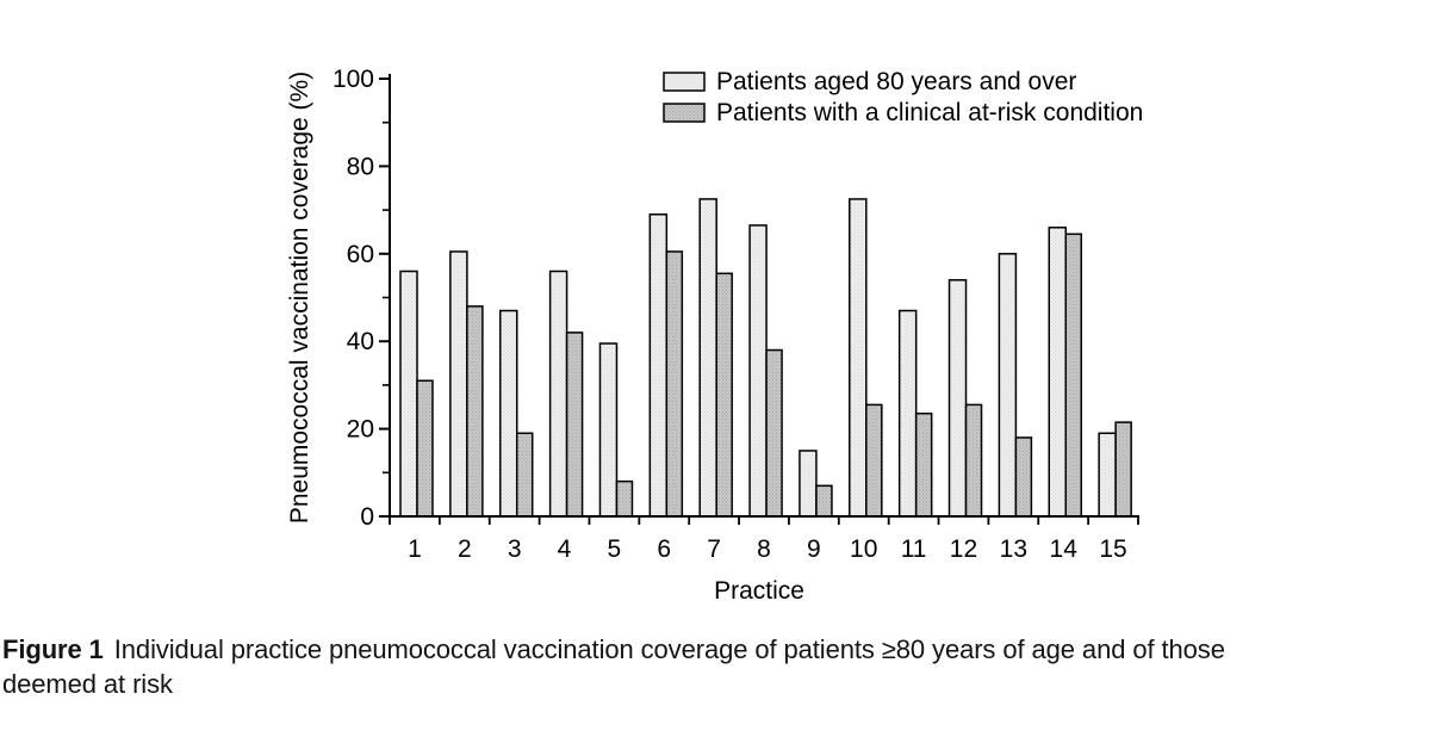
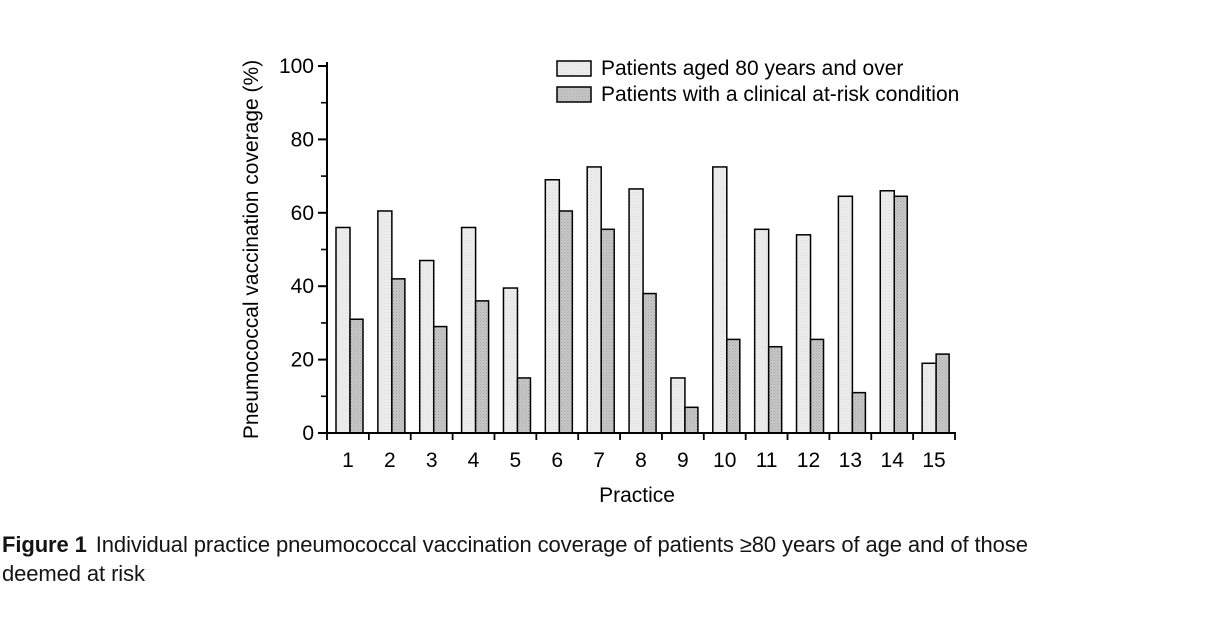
Patients with a clinical at-risk condition/2: 48 -> 42
Patients with a clinical at-risk condition/3: 19 -> 29
Patients with a clinical at-risk condition/4: 42 -> 36
Patients with a clinical at-risk condition/5: 8 -> 15
Patients aged 80 years and over/11: 47 -> 56
Patients aged 80 years and over/13: 60 -> 64
Patients with a clinical at-risk condition/13: 18 -> 11
